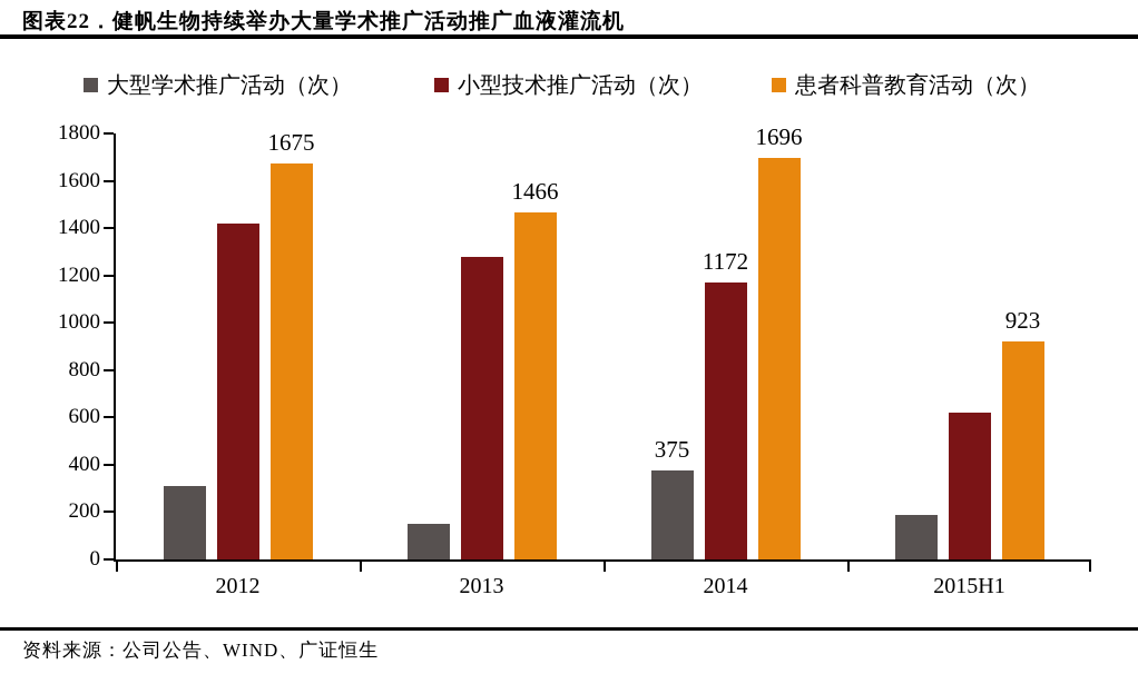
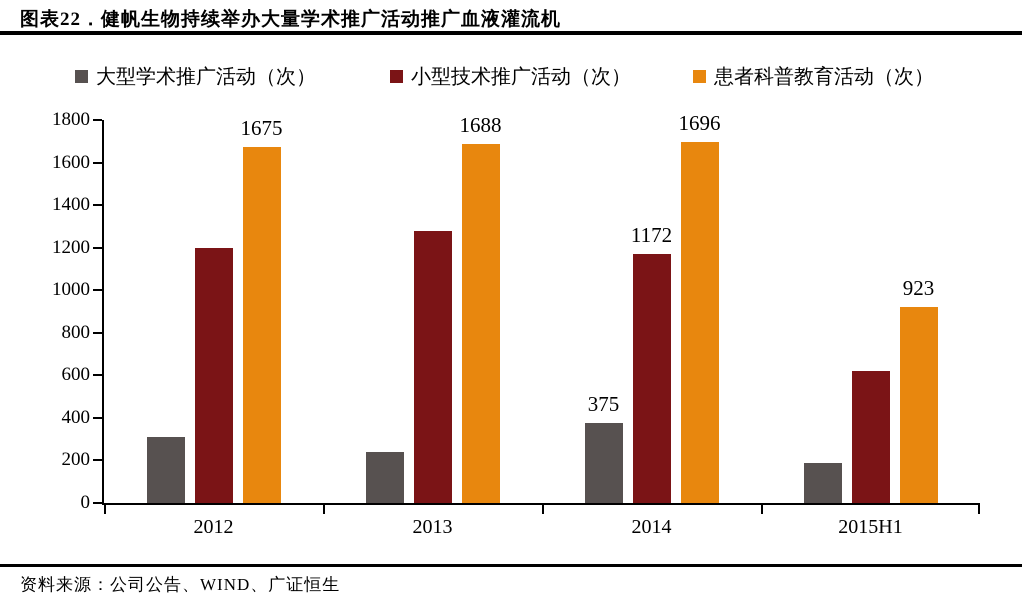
小型技术推广活动（次）/2012: 1420 -> 1200
大型学术推广活动（次）/2013: 150 -> 240
患者科普教育活动（次）/2013: 1466 -> 1688
